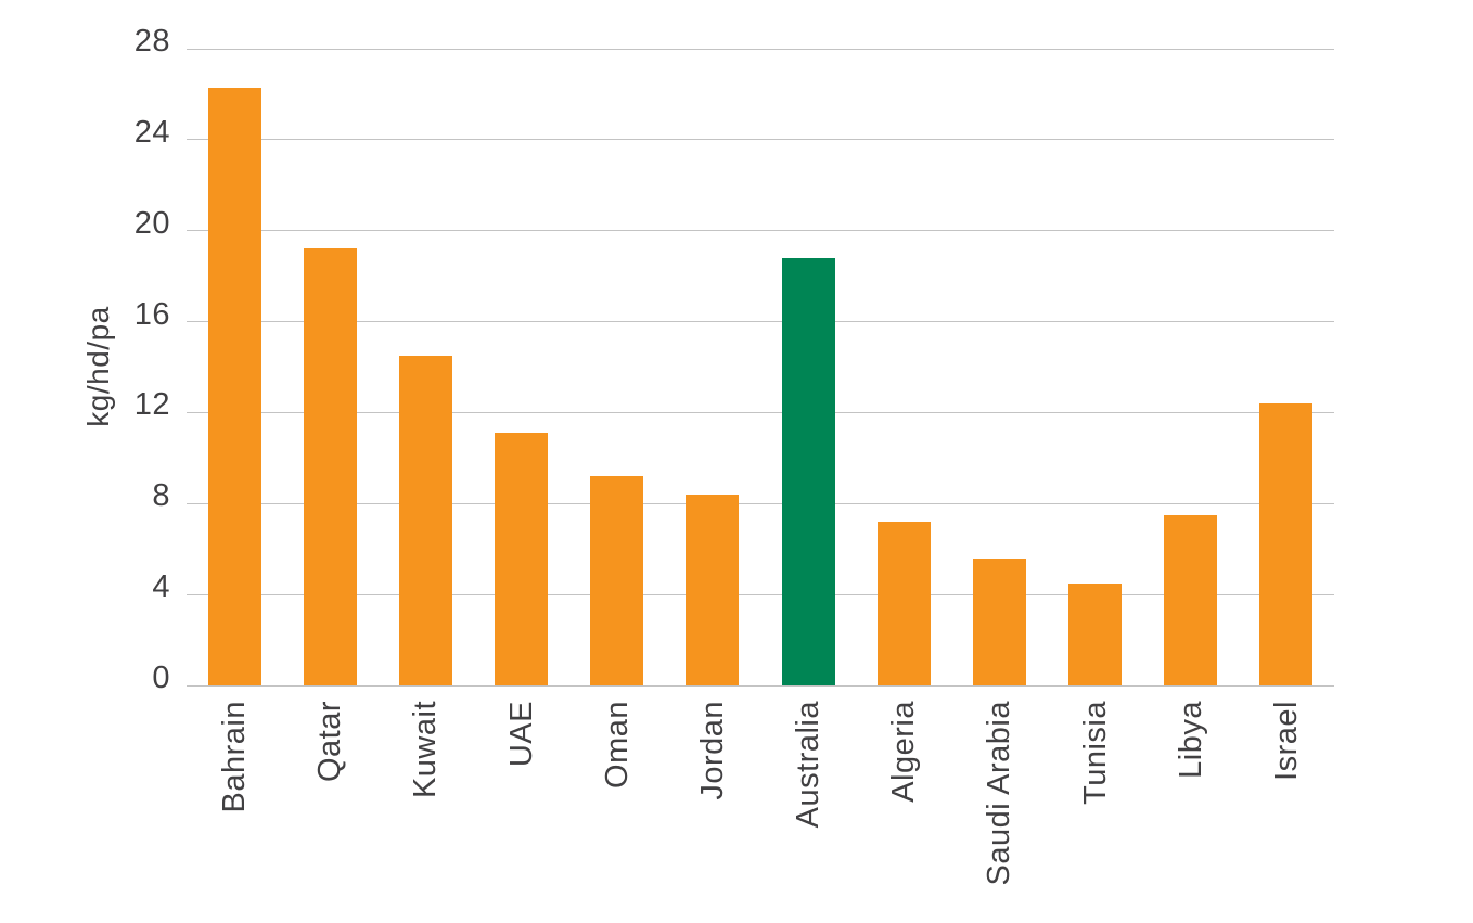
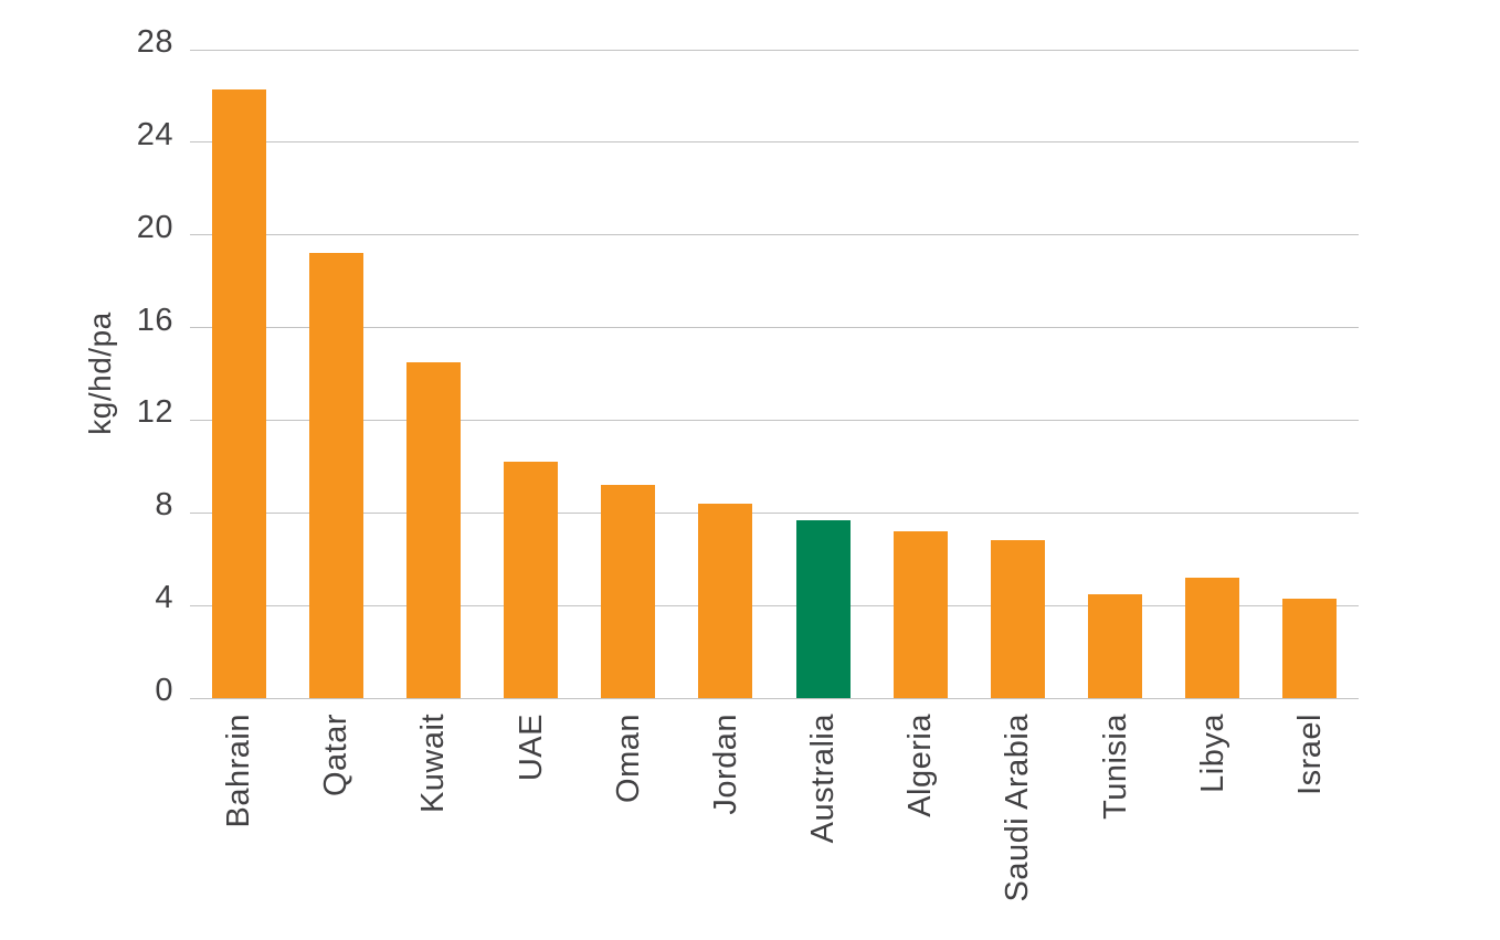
UAE: 11.1 -> 10.2
Australia: 18.8 -> 7.7
Saudi Arabia: 5.6 -> 6.8
Libya: 7.5 -> 5.2
Israel: 12.4 -> 4.3
